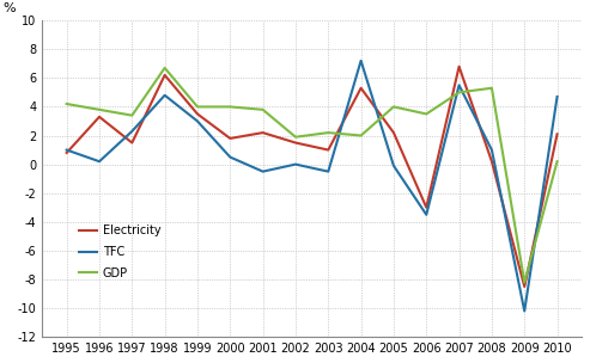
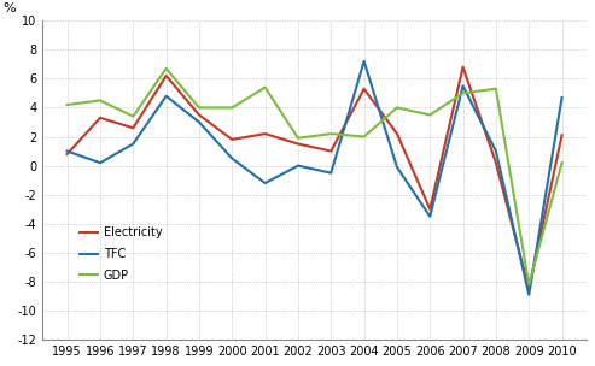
GDP/1996: 3.8 -> 4.5
Electricity/1997: 1.5 -> 2.6
TFC/1997: 2.3 -> 1.5
TFC/2001: -0.5 -> -1.2
GDP/2001: 3.8 -> 5.4
TFC/2009: -10.2 -> -8.9
